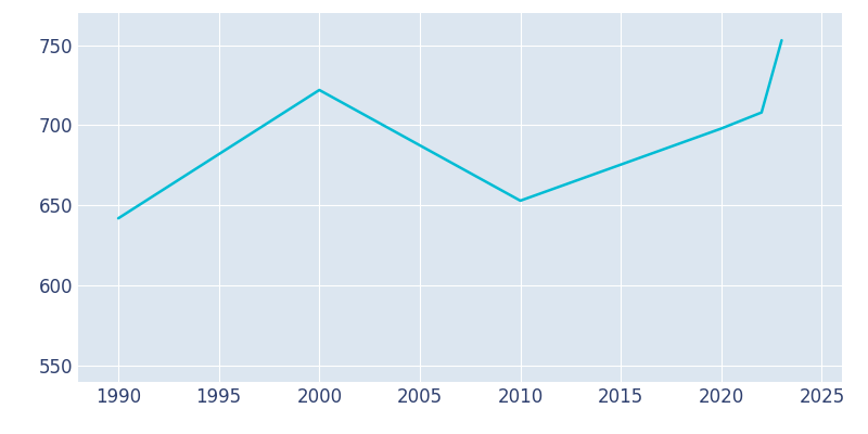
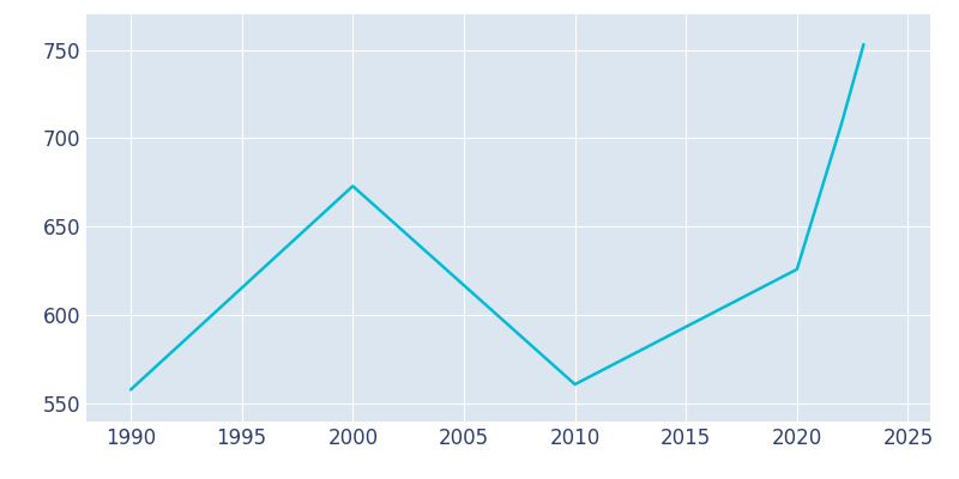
1990: 642 -> 558
2000: 722 -> 673
2010: 653 -> 561
2020: 698 -> 626
